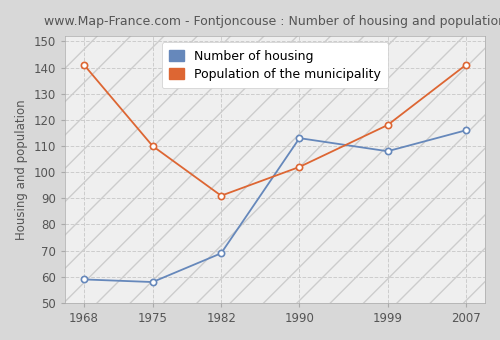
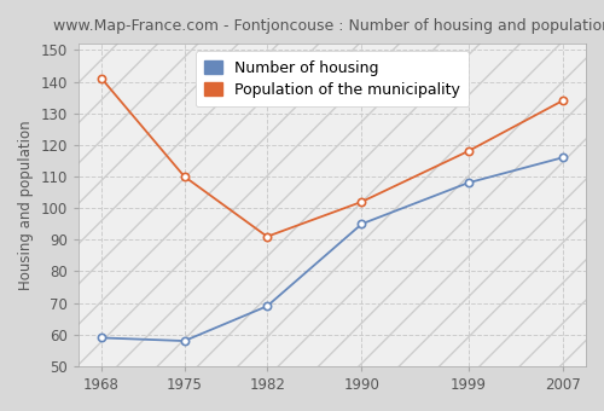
Number of housing/1990: 113 -> 95
Population of the municipality/2007: 141 -> 134
